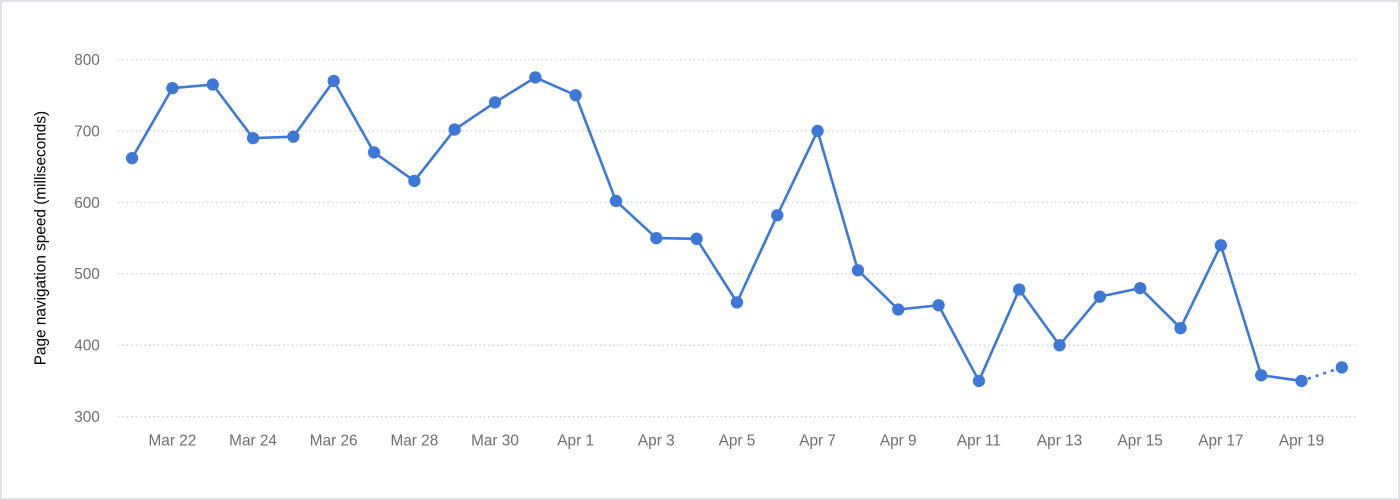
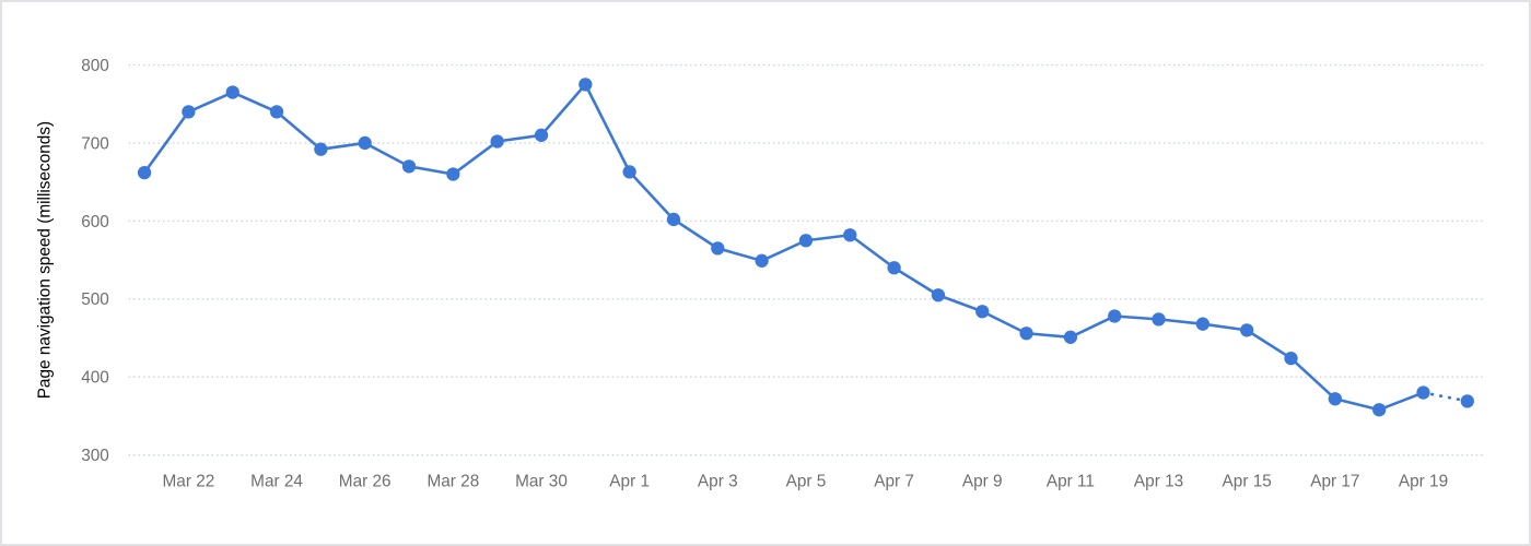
Mar 22: 760 -> 740
Mar 24: 690 -> 740
Mar 26: 770 -> 700
Mar 28: 630 -> 660
Mar 30: 740 -> 710
Apr 1: 750 -> 660
Apr 3: 550 -> 560
Apr 5: 460 -> 580
Apr 7: 700 -> 540
Apr 9: 450 -> 480
Apr 11: 350 -> 450
Apr 13: 400 -> 470
Apr 15: 480 -> 460
Apr 17: 540 -> 370
Apr 19: 350 -> 380
